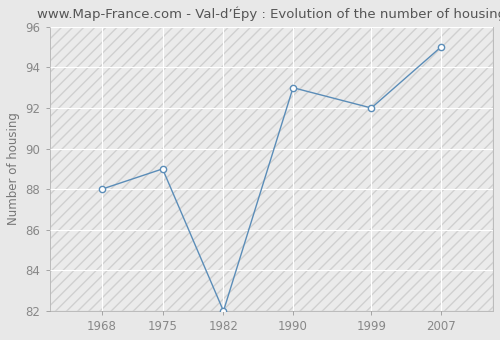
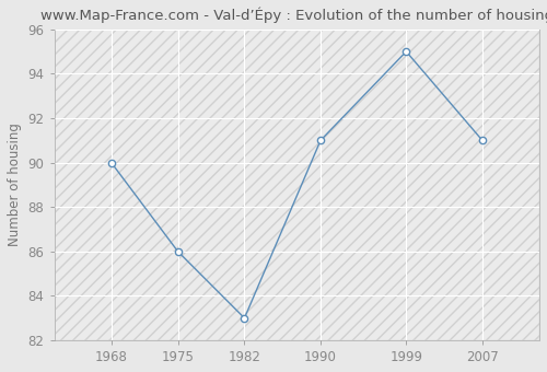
1968: 88 -> 90
1975: 89 -> 86
1982: 82 -> 83
1990: 93 -> 91
1999: 92 -> 95
2007: 95 -> 91
